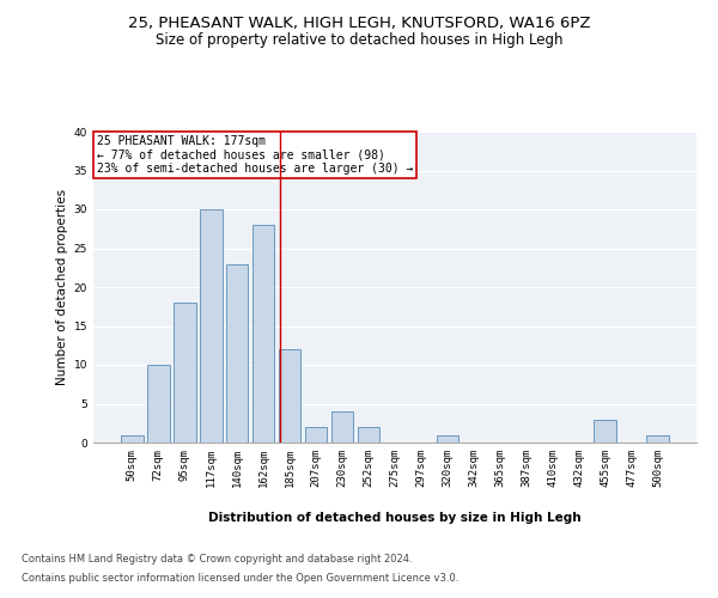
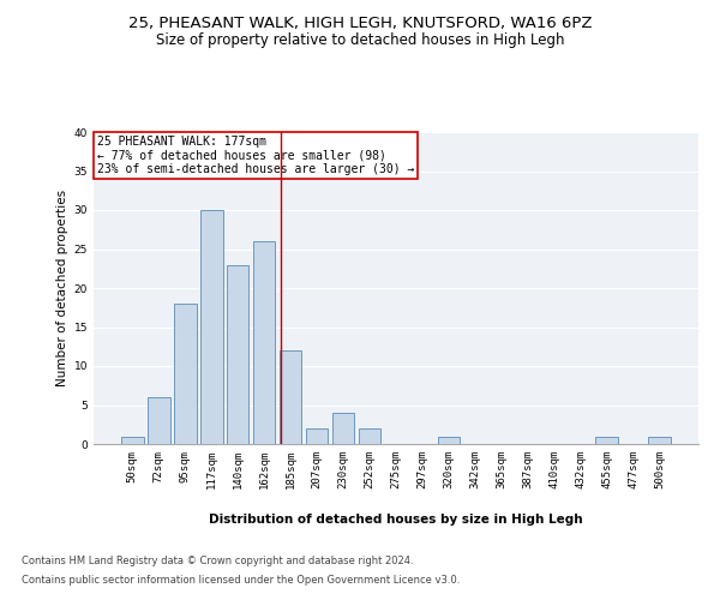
72sqm: 10 -> 6
162sqm: 28 -> 26
455sqm: 3 -> 1
